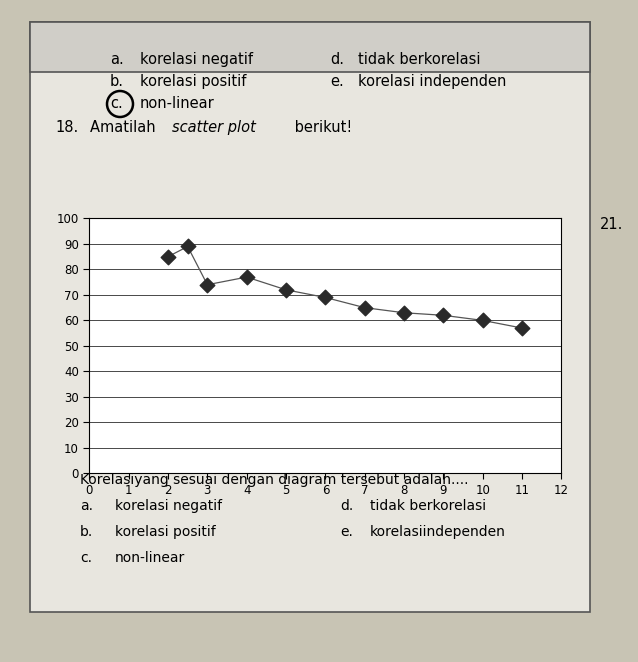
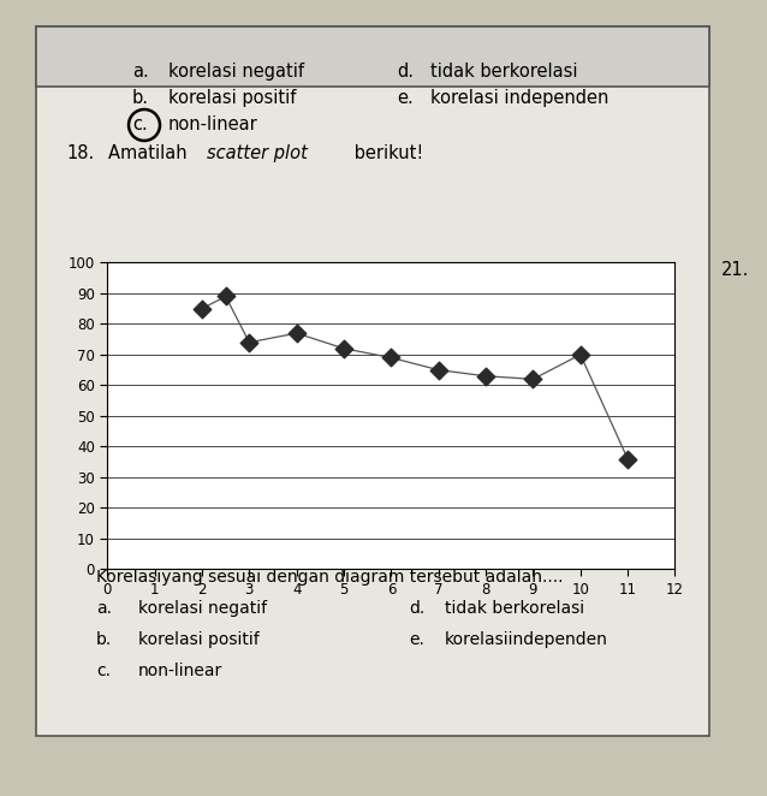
10: 60 -> 70
11: 57 -> 36
